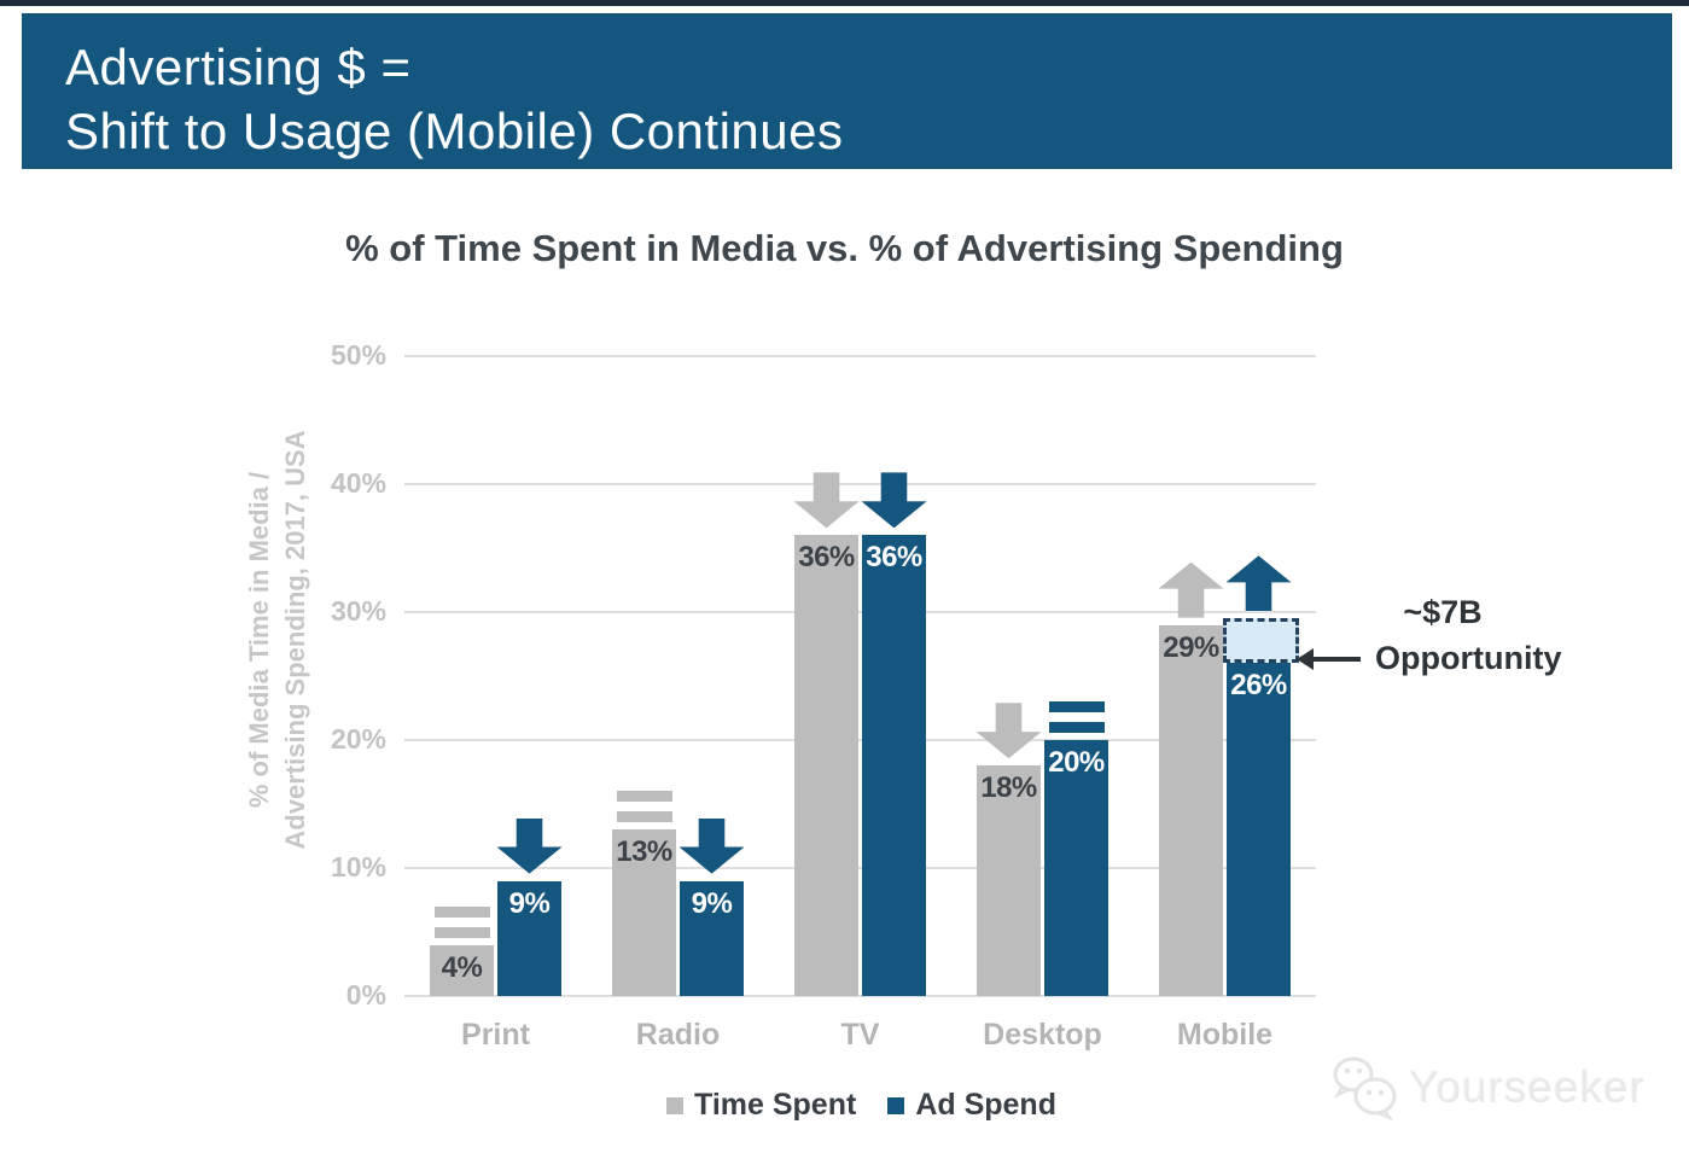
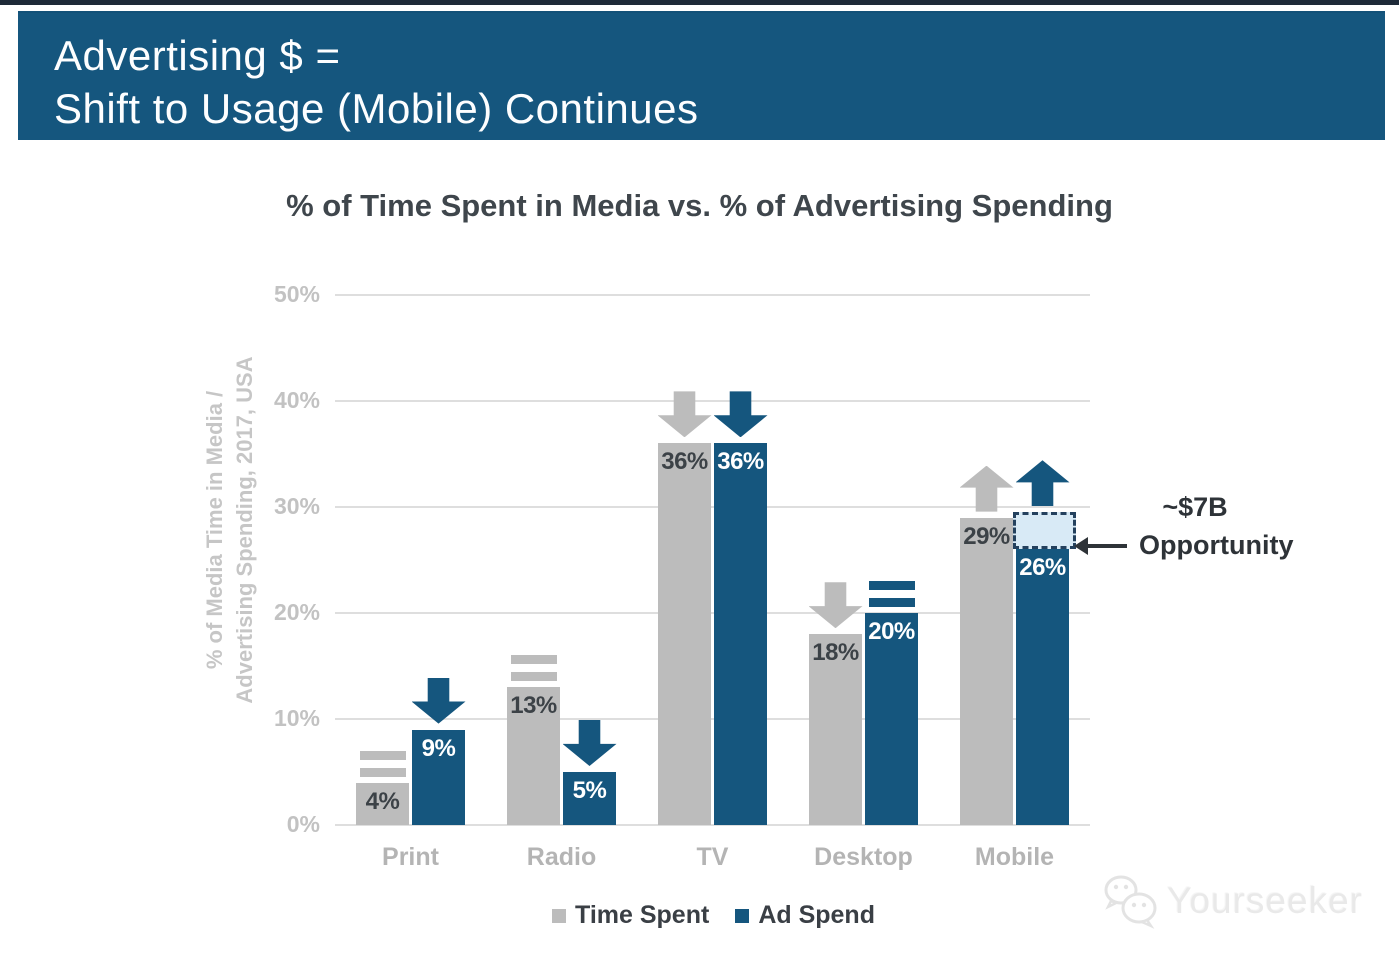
Ad Spend/Radio: 9% -> 5%
